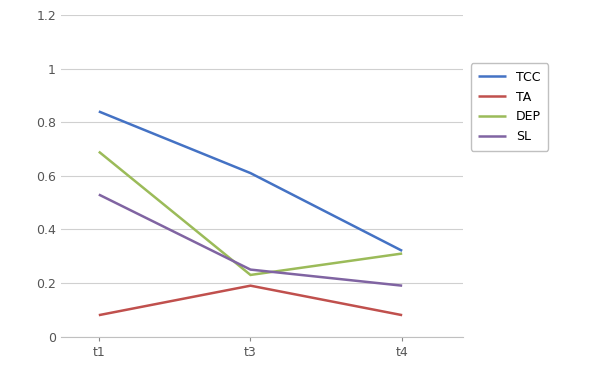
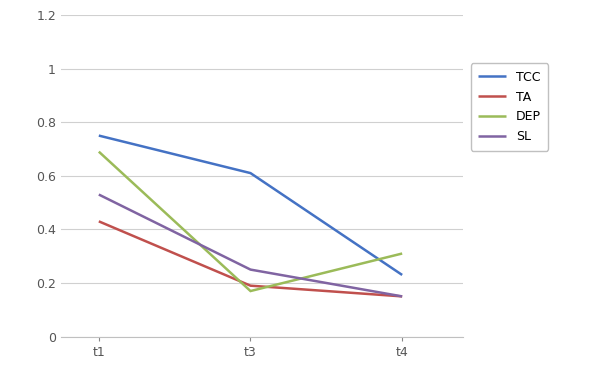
TCC/t1: 0.84 -> 0.75
TA/t1: 0.08 -> 0.43
DEP/t3: 0.23 -> 0.17
TCC/t4: 0.32 -> 0.23
TA/t4: 0.08 -> 0.15
SL/t4: 0.19 -> 0.15
